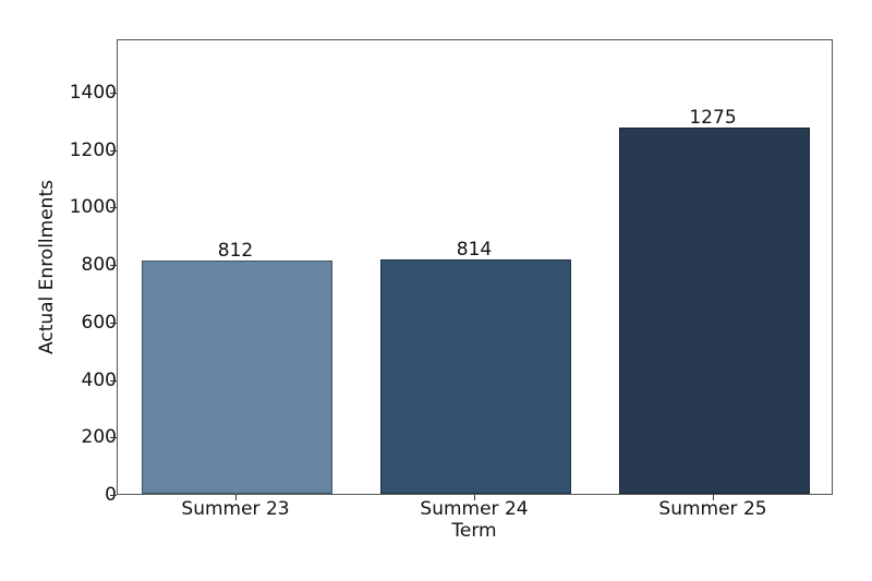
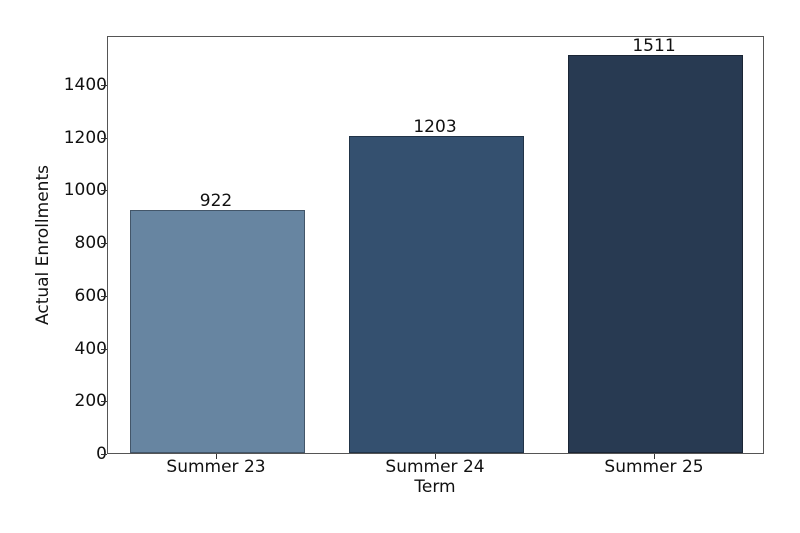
Summer 23: 812 -> 922
Summer 24: 814 -> 1203
Summer 25: 1275 -> 1511
